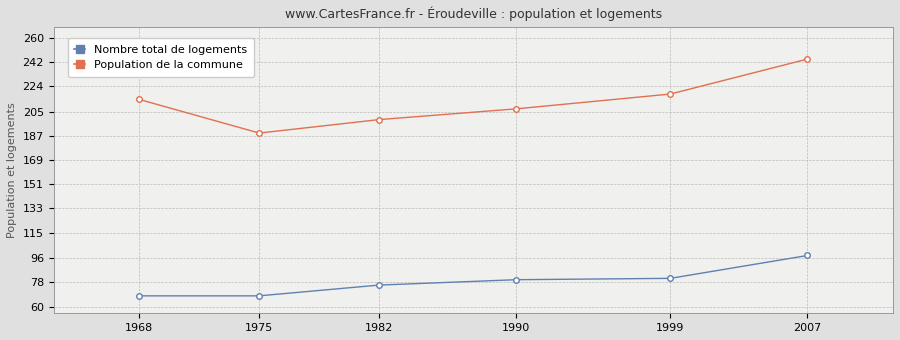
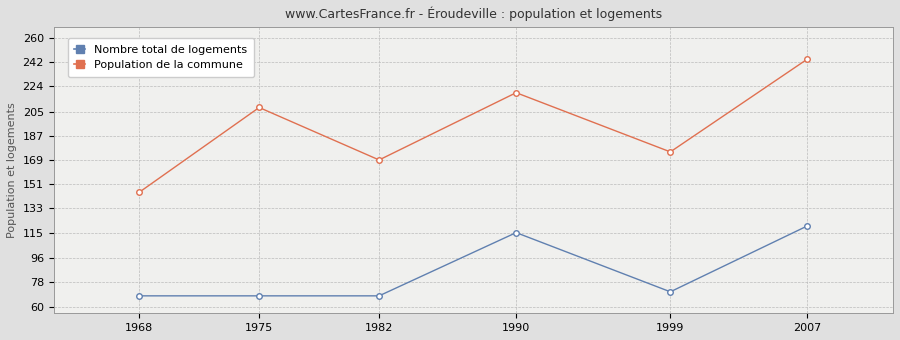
Population de la commune/1968: 214 -> 145
Population de la commune/1975: 189 -> 208
Nombre total de logements/1982: 76 -> 68
Population de la commune/1982: 199 -> 169
Nombre total de logements/1990: 80 -> 115
Population de la commune/1990: 207 -> 219
Nombre total de logements/1999: 81 -> 71
Population de la commune/1999: 218 -> 175
Nombre total de logements/2007: 98 -> 120
